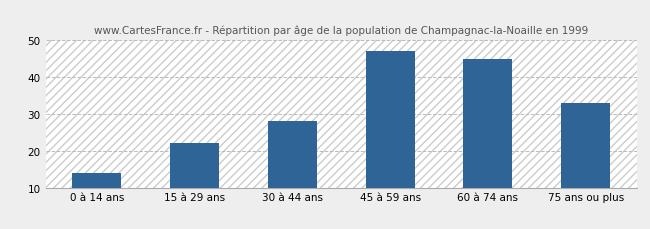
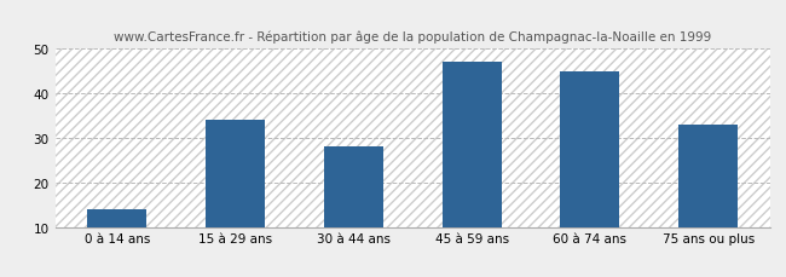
15 à 29 ans: 22 -> 34
